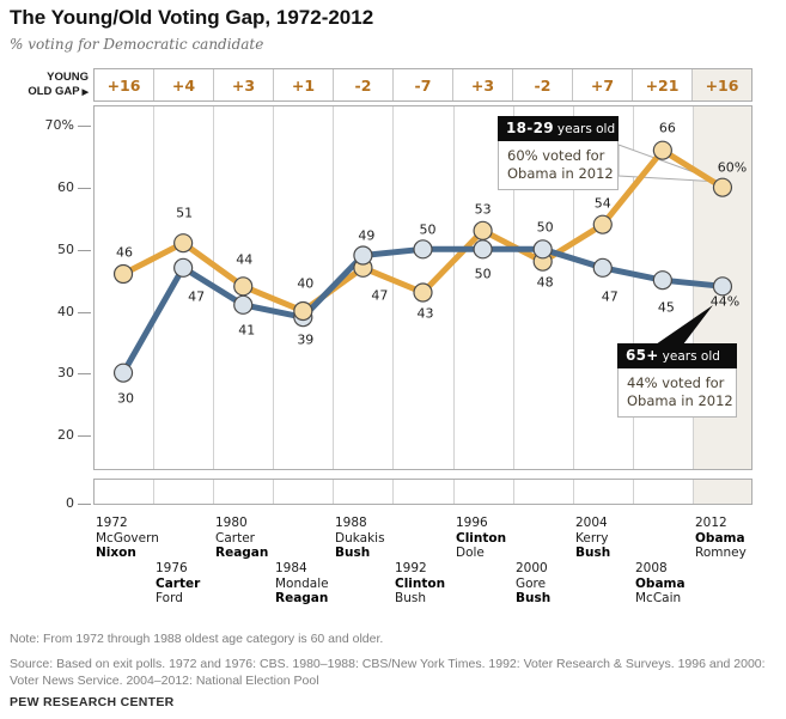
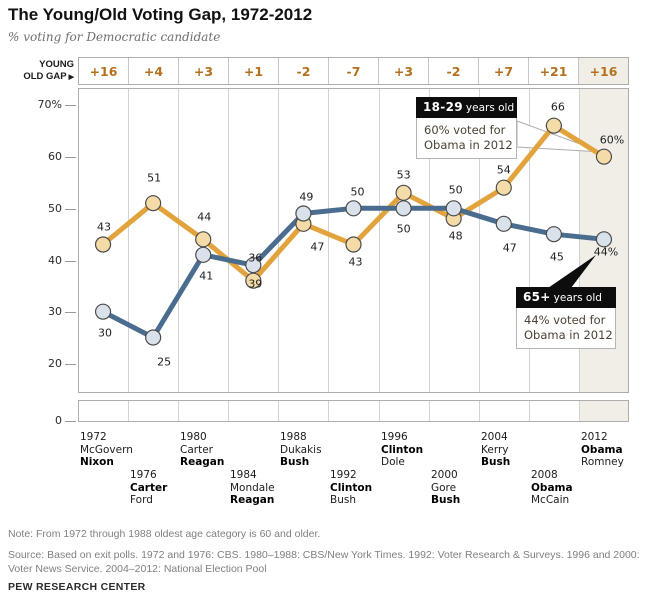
18-29 years old/1972: 46 -> 43
65+ years old/1976: 47 -> 25
18-29 years old/1984: 40 -> 36
